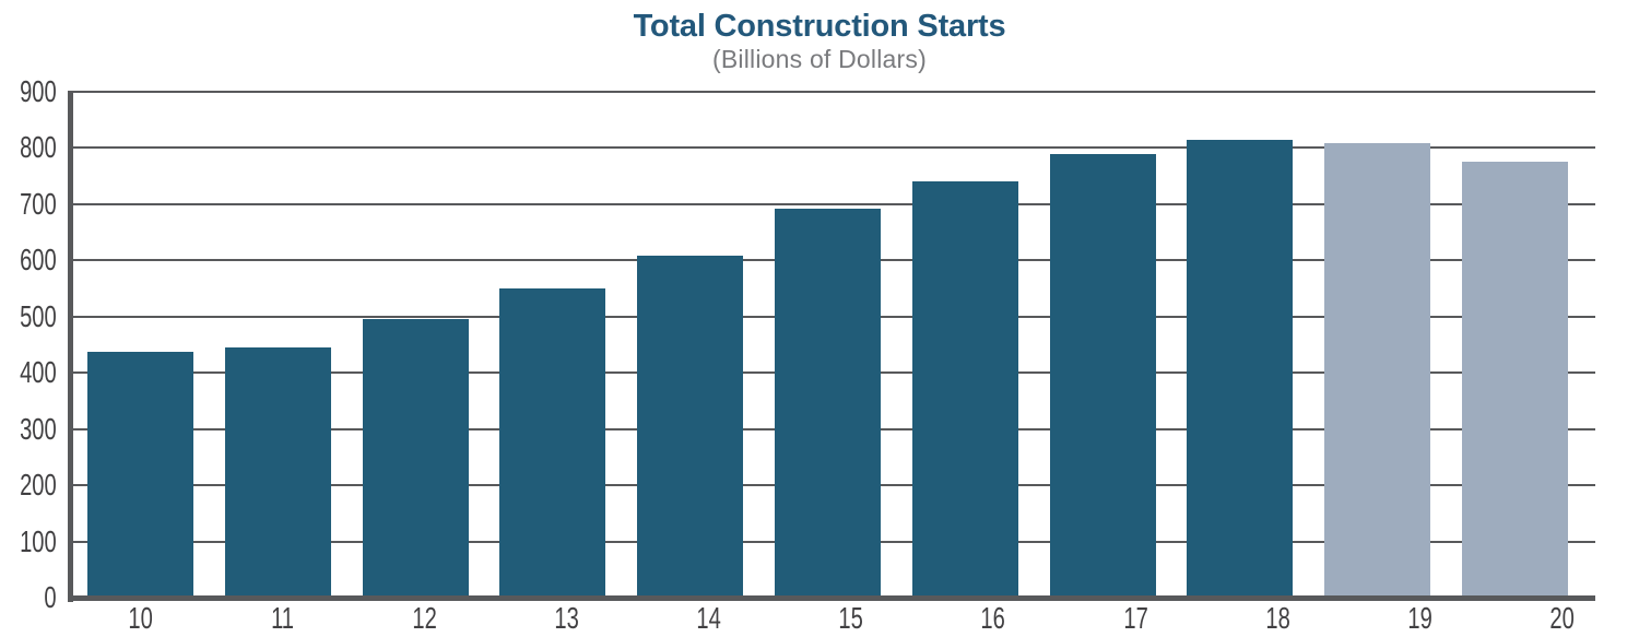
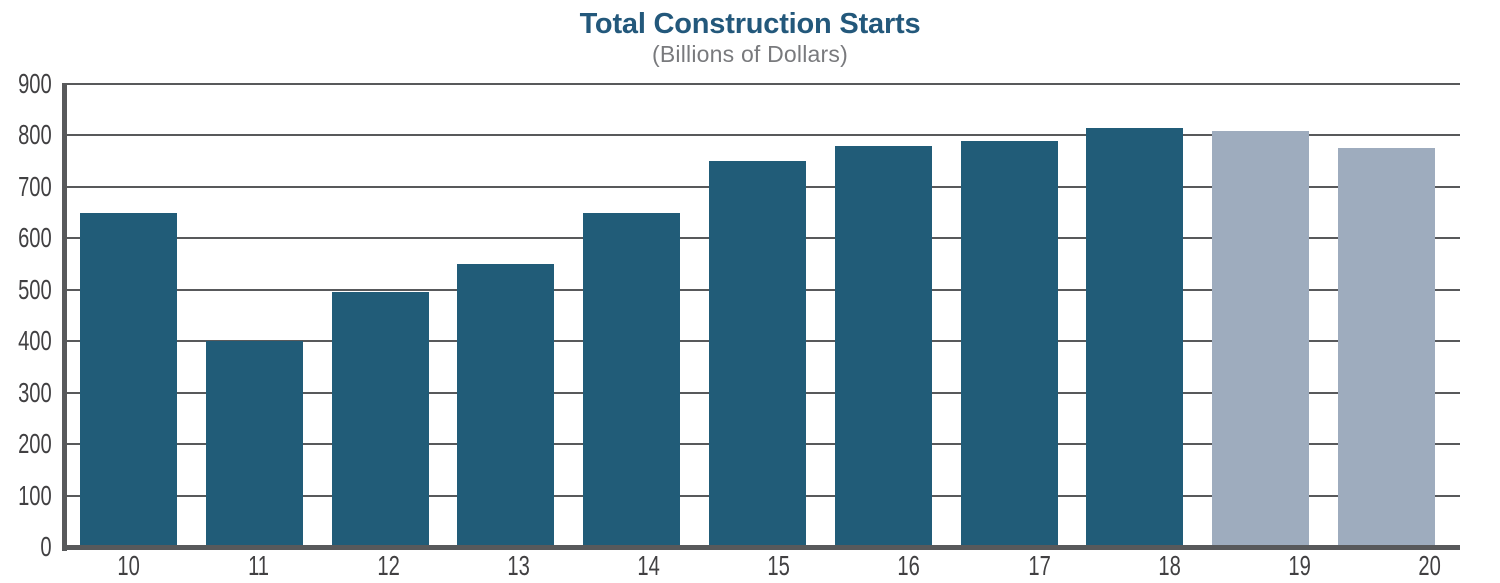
10: 440 -> 650
11: 440 -> 400
14: 610 -> 650
15: 690 -> 750
16: 740 -> 780
